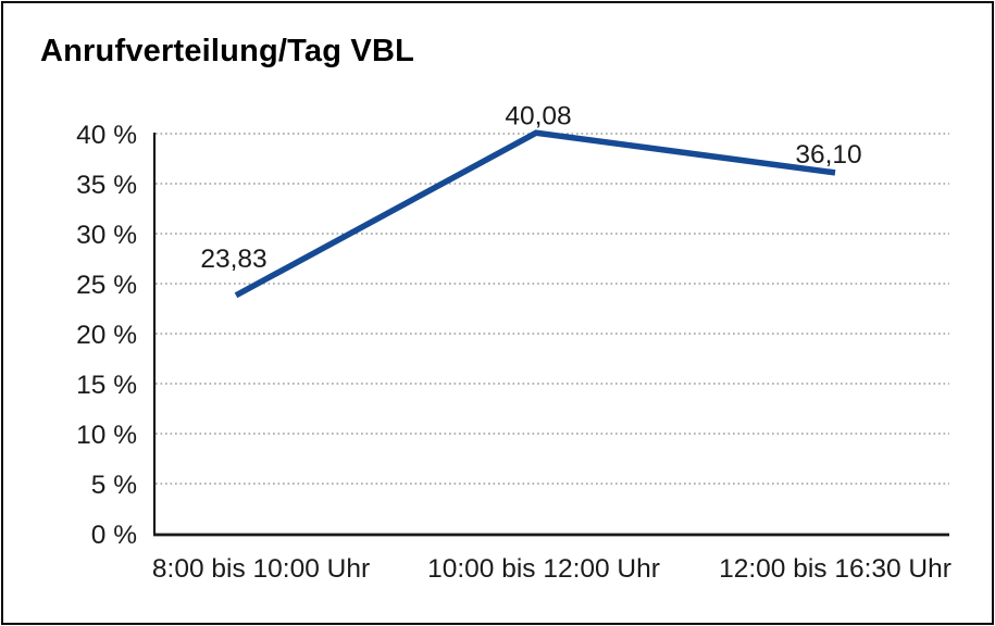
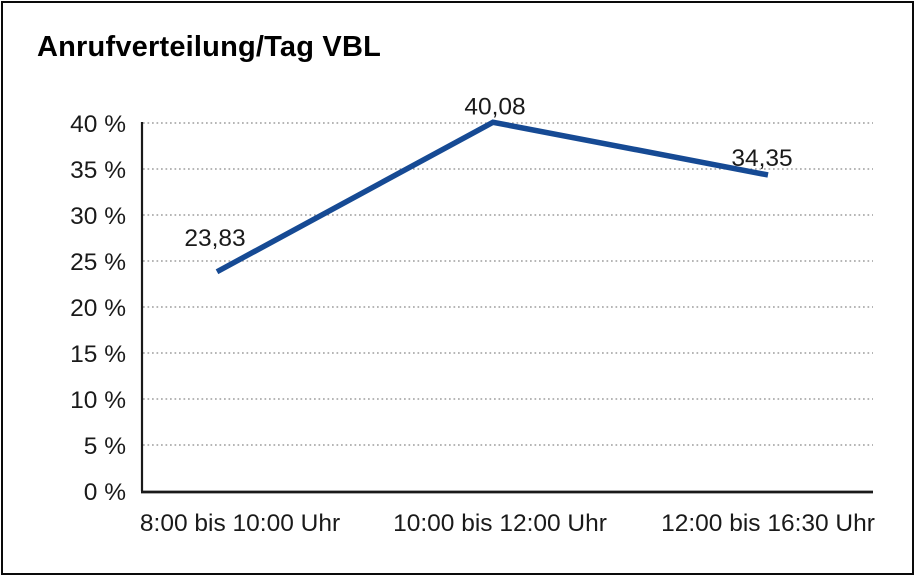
12:00 bis 16:30 Uhr: 36,10 -> 34,35
